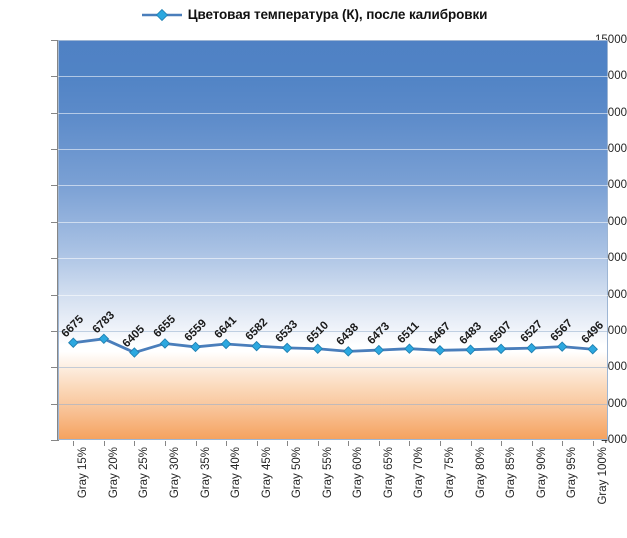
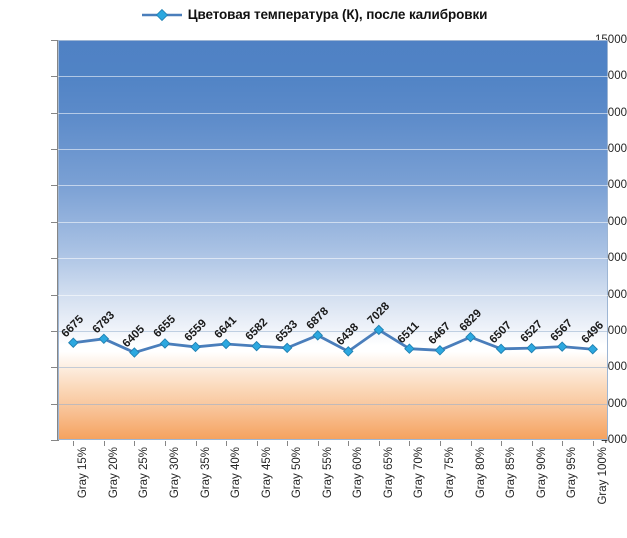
Gray 55%: 6510 -> 6878
Gray 65%: 6473 -> 7028
Gray 80%: 6483 -> 6829
